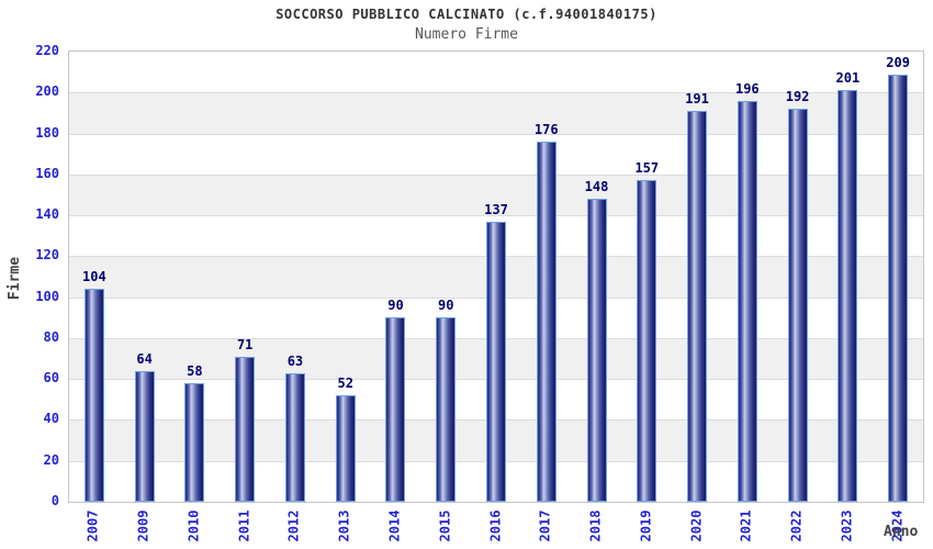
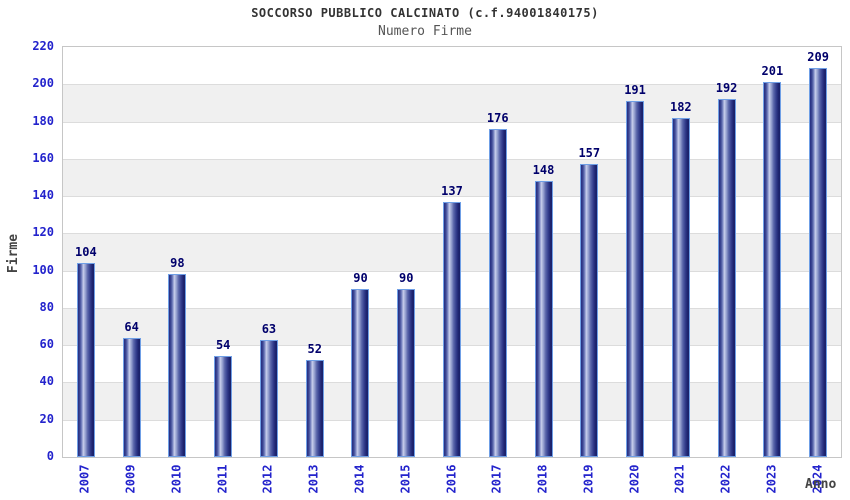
2010: 58 -> 98
2011: 71 -> 54
2021: 196 -> 182
